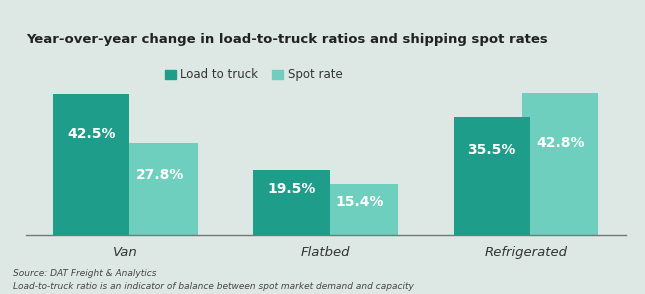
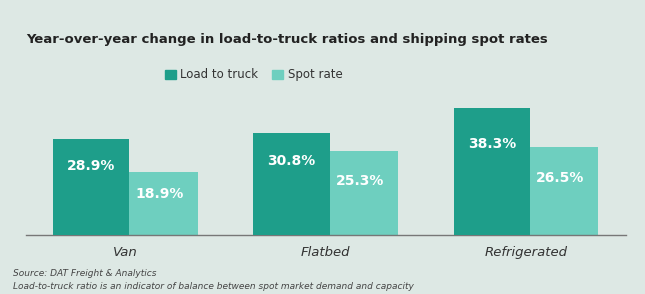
Load to truck/Van: 42.5% -> 28.9%
Spot rate/Van: 27.8% -> 18.9%
Load to truck/Flatbed: 19.5% -> 30.8%
Spot rate/Flatbed: 15.4% -> 25.3%
Load to truck/Refrigerated: 35.5% -> 38.3%
Spot rate/Refrigerated: 42.8% -> 26.5%
